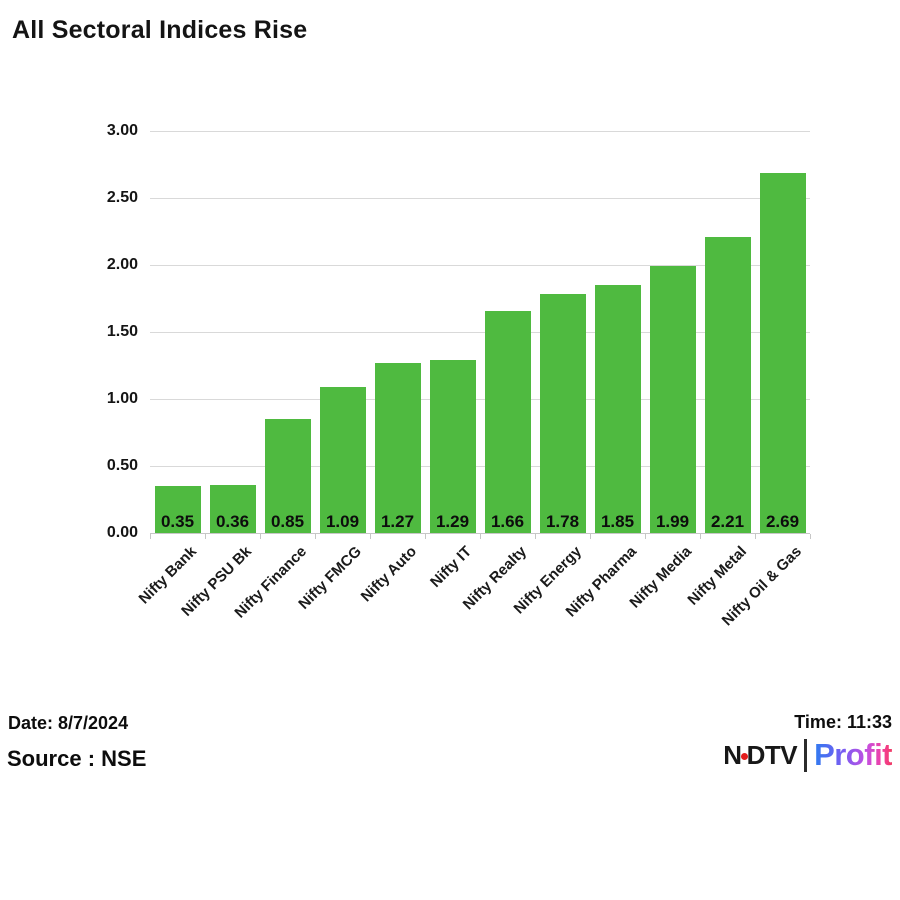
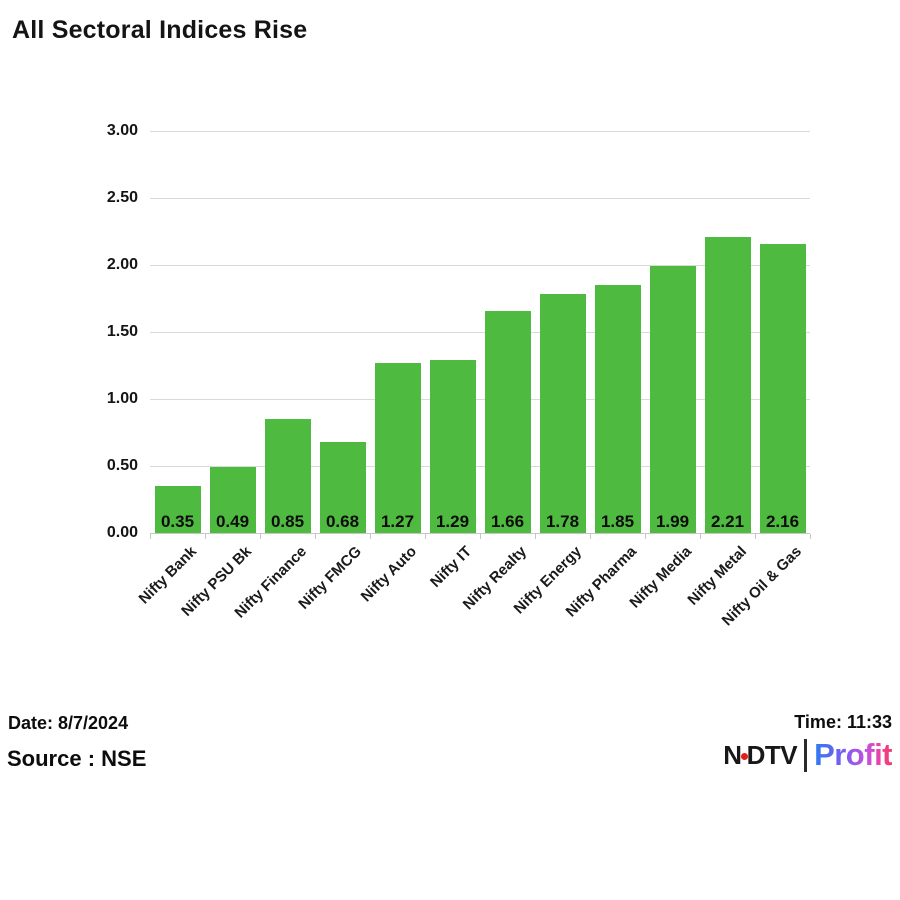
Nifty PSU Bk: 0.36 -> 0.49
Nifty FMCG: 1.09 -> 0.68
Nifty Oil & Gas: 2.69 -> 2.16
